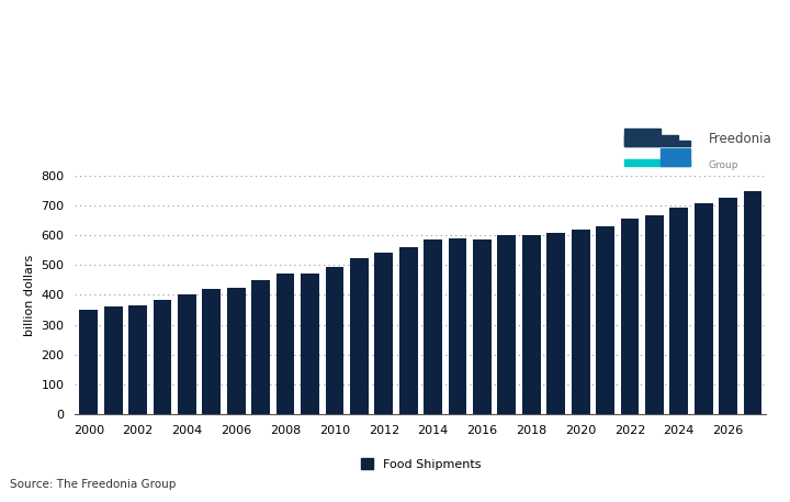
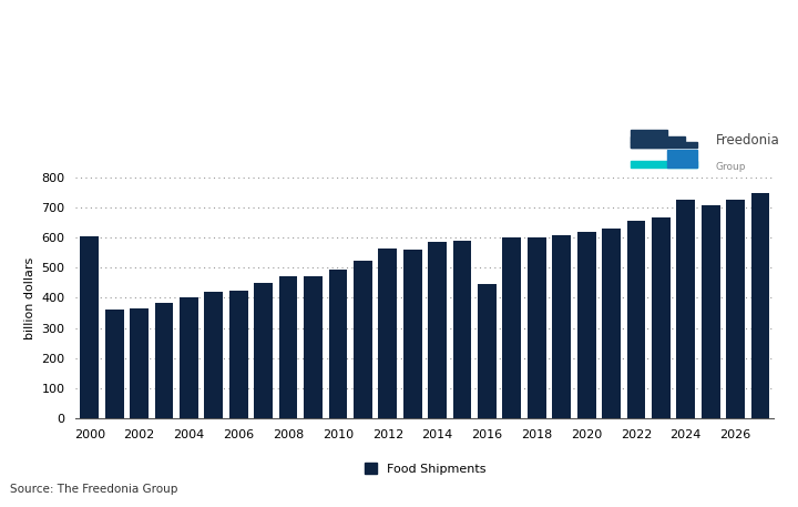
2000: 350 -> 605
2012: 540 -> 565
2016: 585 -> 445
2024: 692 -> 725
